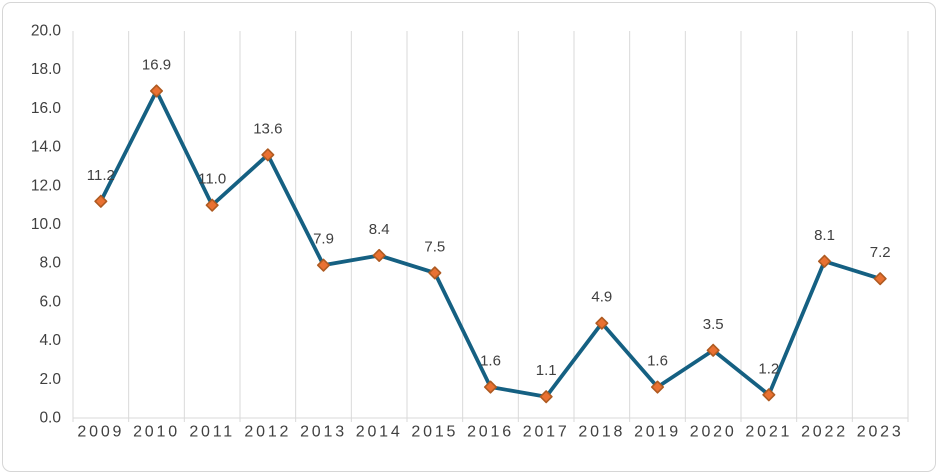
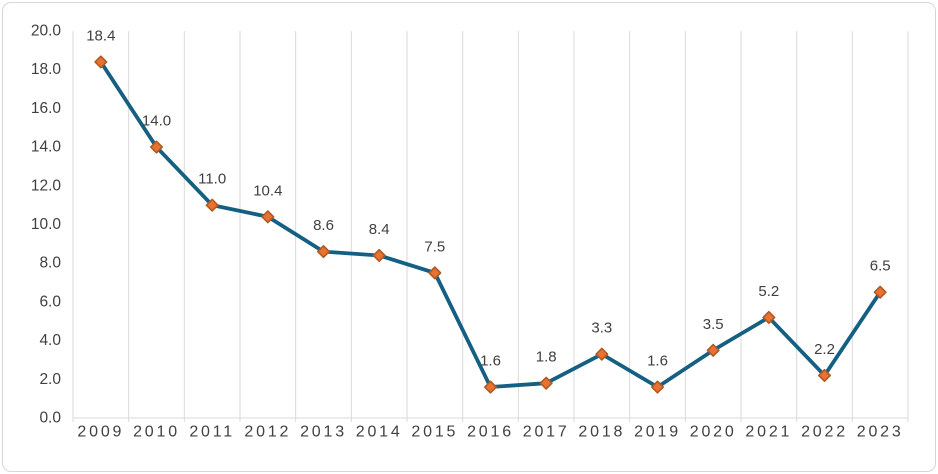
2009: 11.2 -> 18.4
2010: 16.9 -> 14.0
2012: 13.6 -> 10.4
2013: 7.9 -> 8.6
2017: 1.1 -> 1.8
2018: 4.9 -> 3.3
2021: 1.2 -> 5.2
2022: 8.1 -> 2.2
2023: 7.2 -> 6.5
